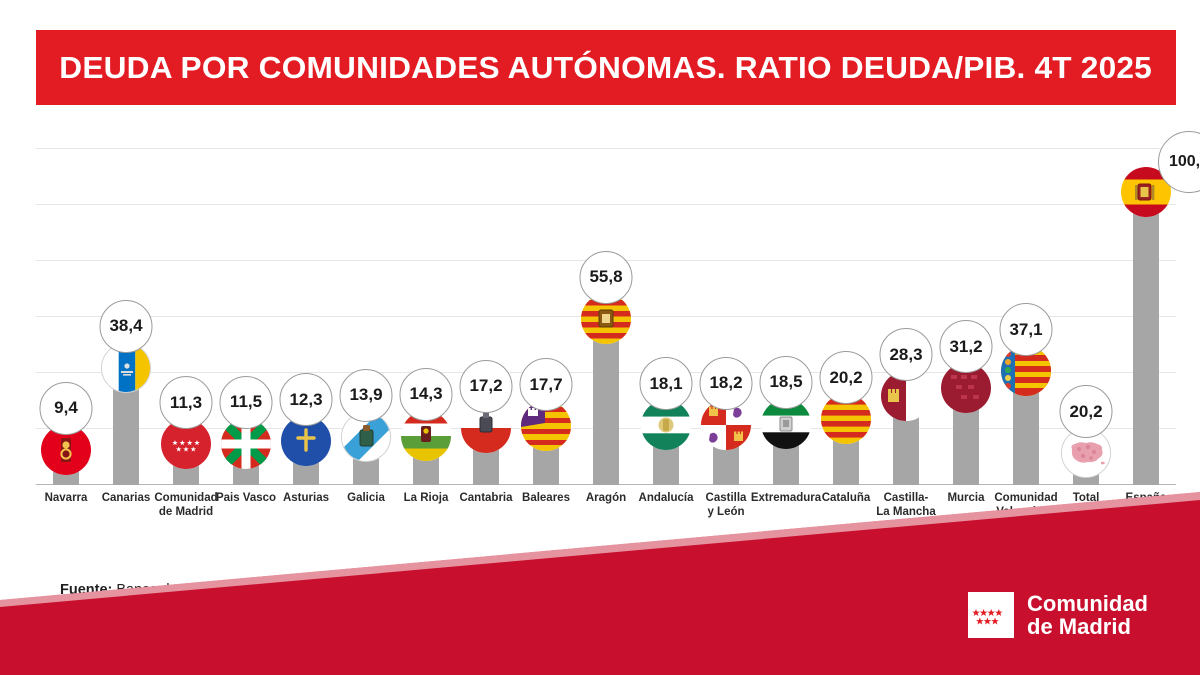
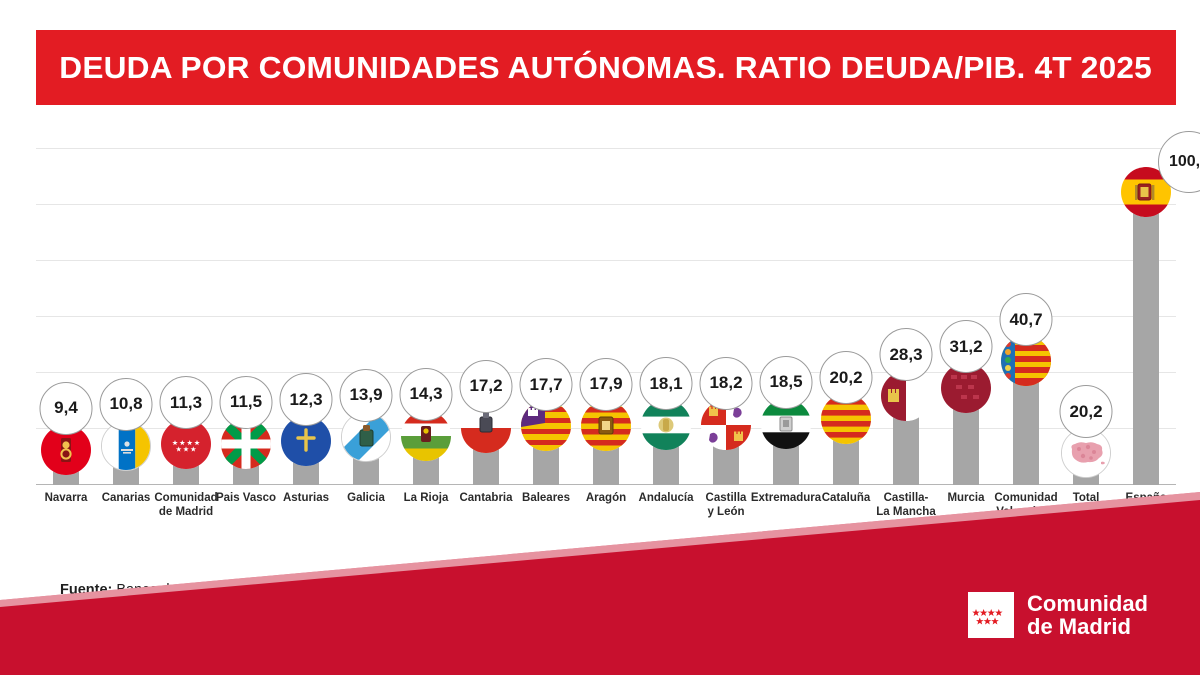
Canarias: 38,4 -> 10,8
Aragón: 55,8 -> 17,9
Comunidad Valenciana: 37,1 -> 40,7
